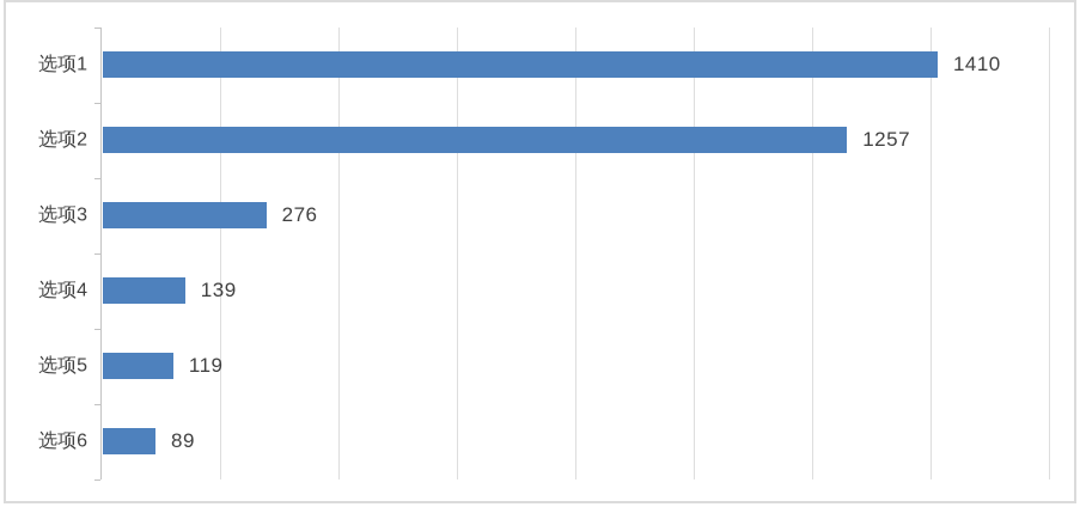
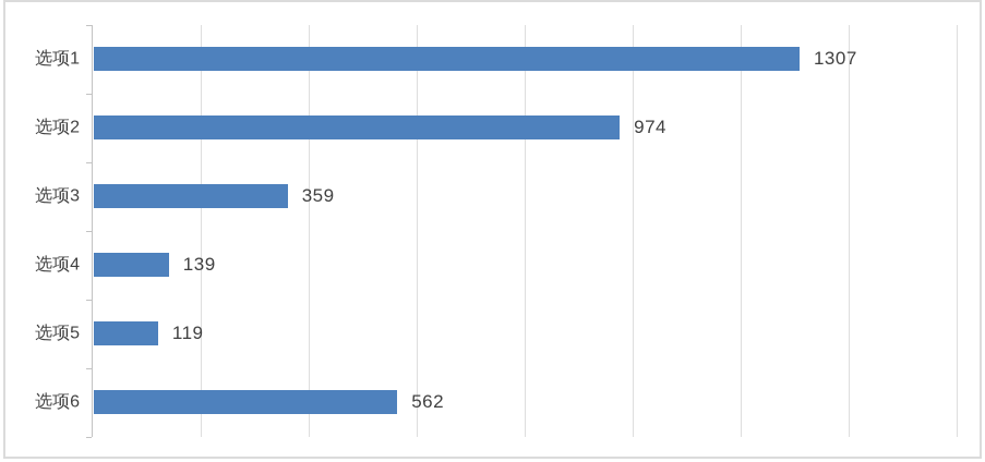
选项1: 1410 -> 1307
选项2: 1257 -> 974
选项3: 276 -> 359
选项6: 89 -> 562
